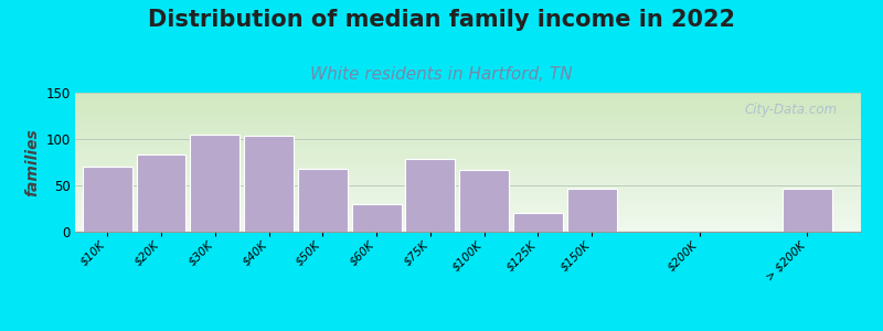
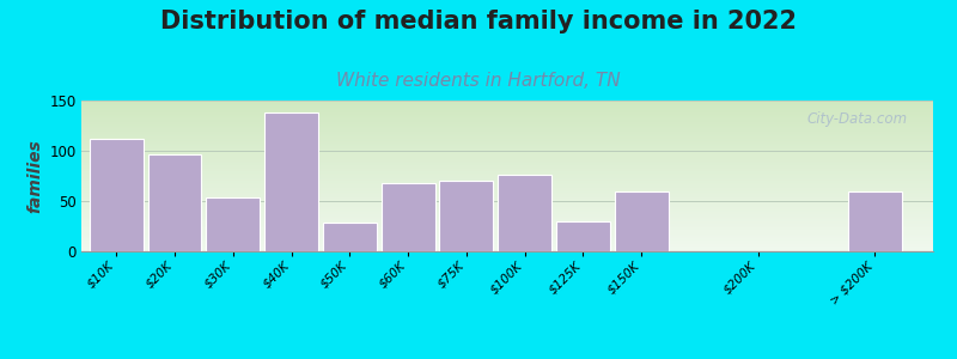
$10K: 70 -> 112
$20K: 83 -> 96
$30K: 105 -> 54
$40K: 103 -> 138
$50K: 68 -> 28
$60K: 30 -> 68
$75K: 78 -> 70
$100K: 67 -> 76
$125K: 20 -> 30
$150K: 47 -> 60
> $200K: 47 -> 60
